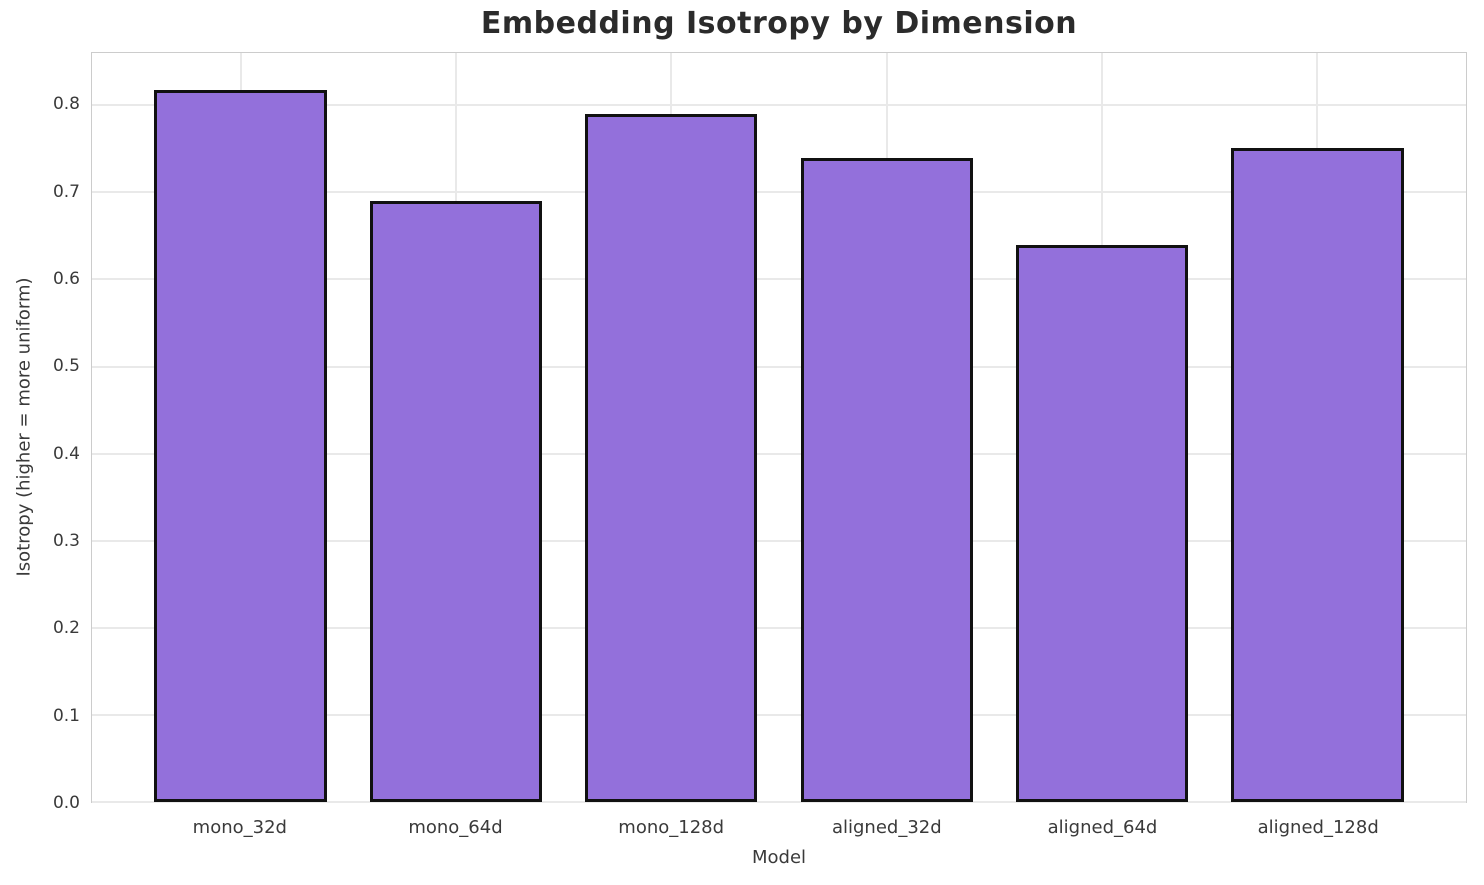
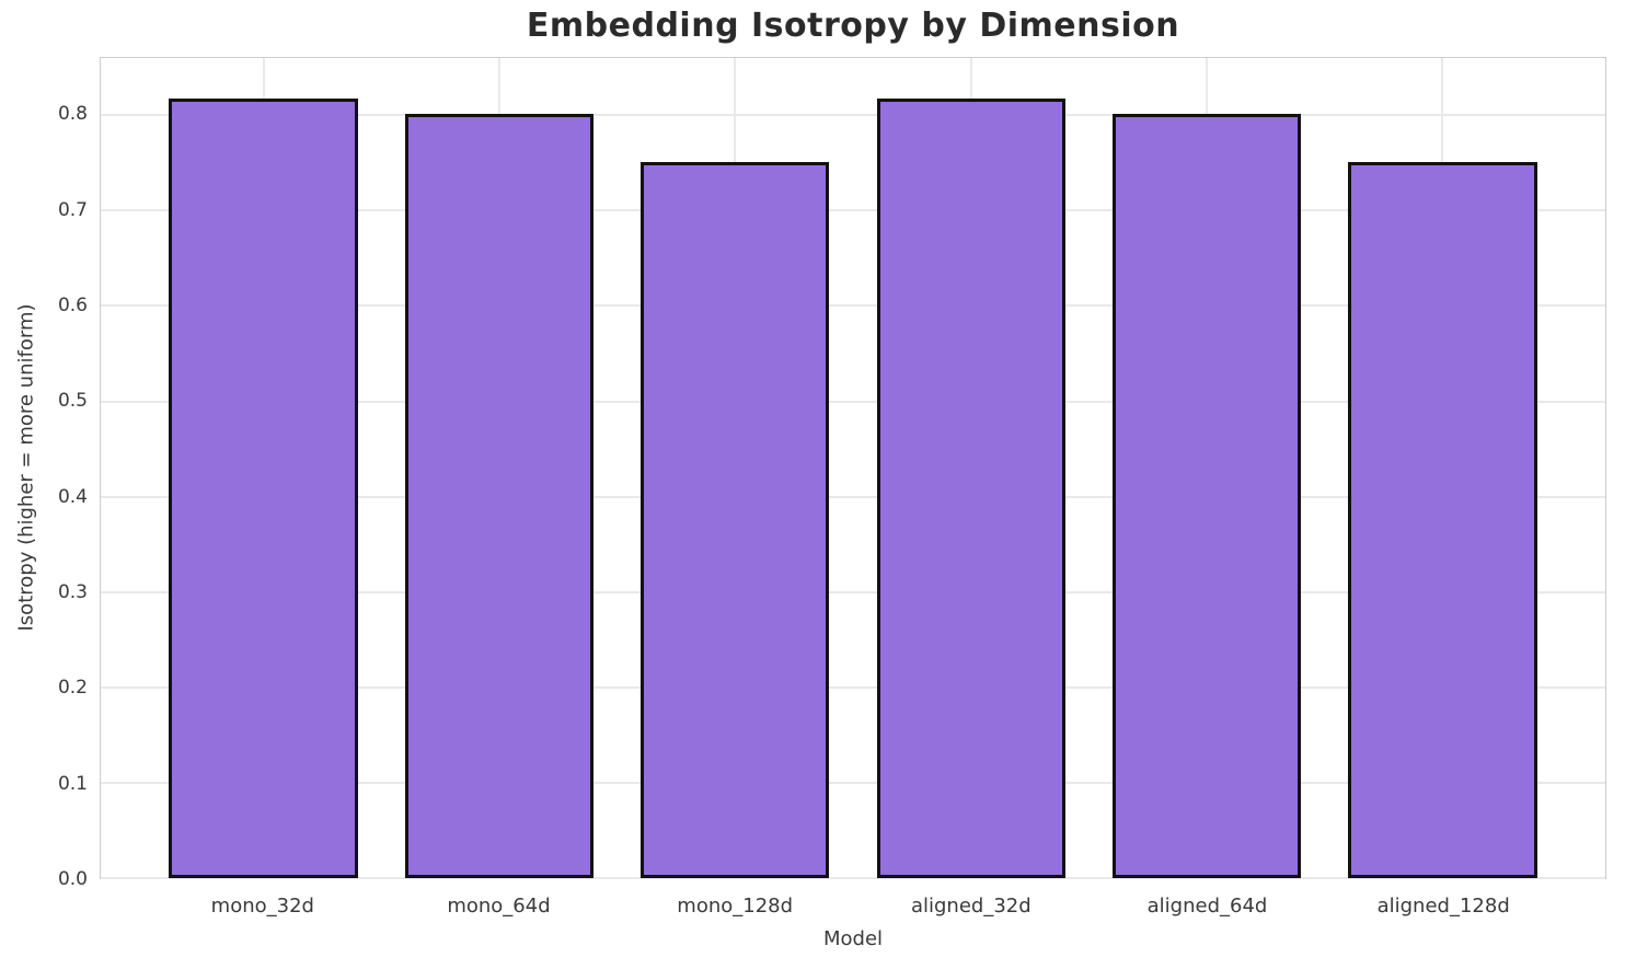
mono_64d: 0.69 -> 0.80
mono_128d: 0.79 -> 0.75
aligned_32d: 0.74 -> 0.82
aligned_64d: 0.64 -> 0.80
